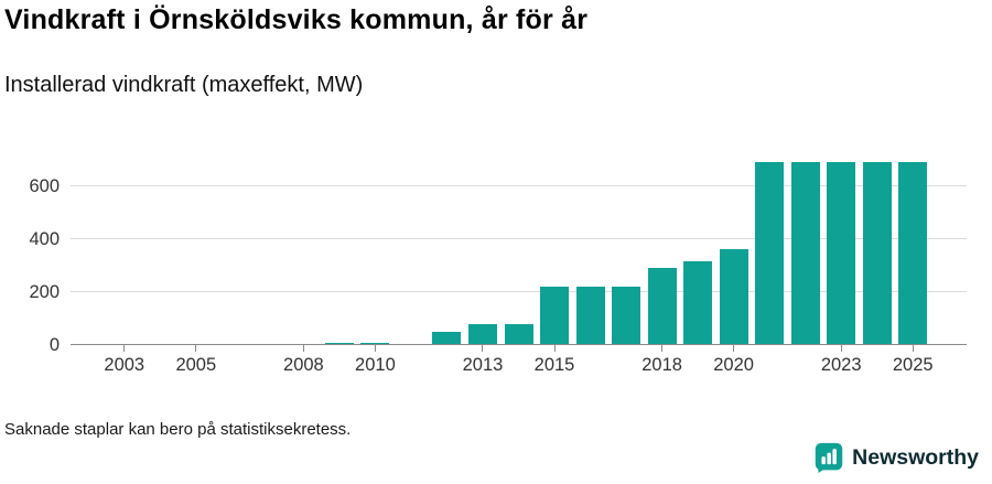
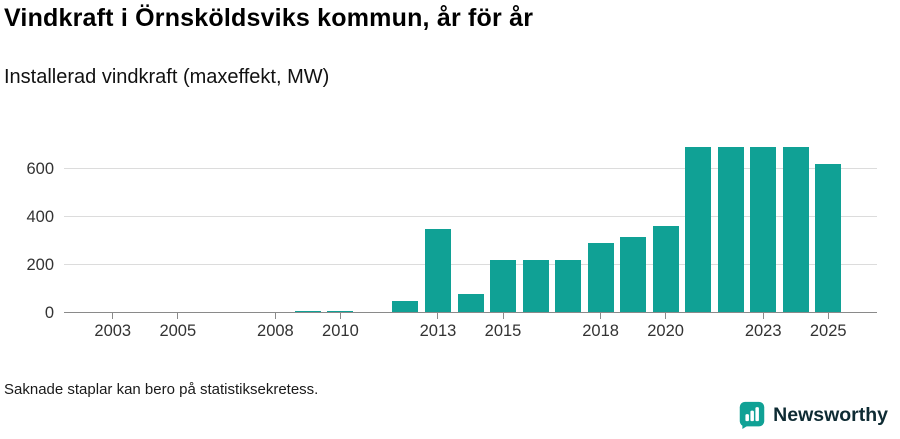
2013: 80 -> 350
2025: 690 -> 620
